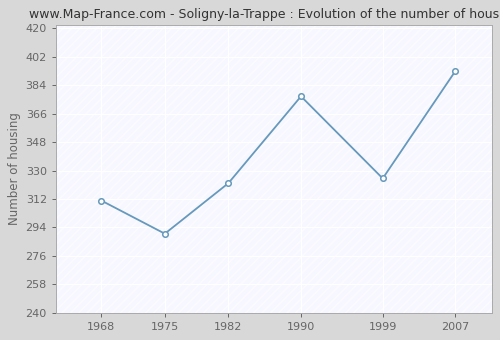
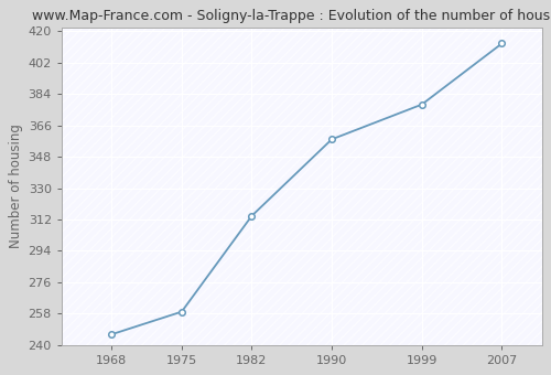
1968: 311 -> 246
1975: 290 -> 259
1982: 322 -> 314
1990: 377 -> 358
1999: 325 -> 378
2007: 393 -> 413
